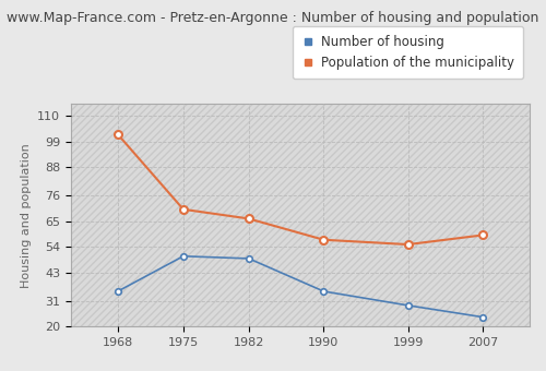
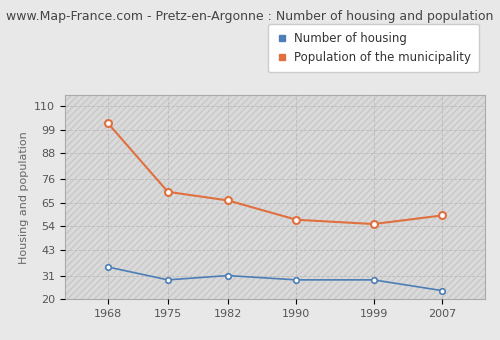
Number of housing/1975: 50 -> 29
Number of housing/1982: 49 -> 31
Number of housing/1990: 35 -> 29
